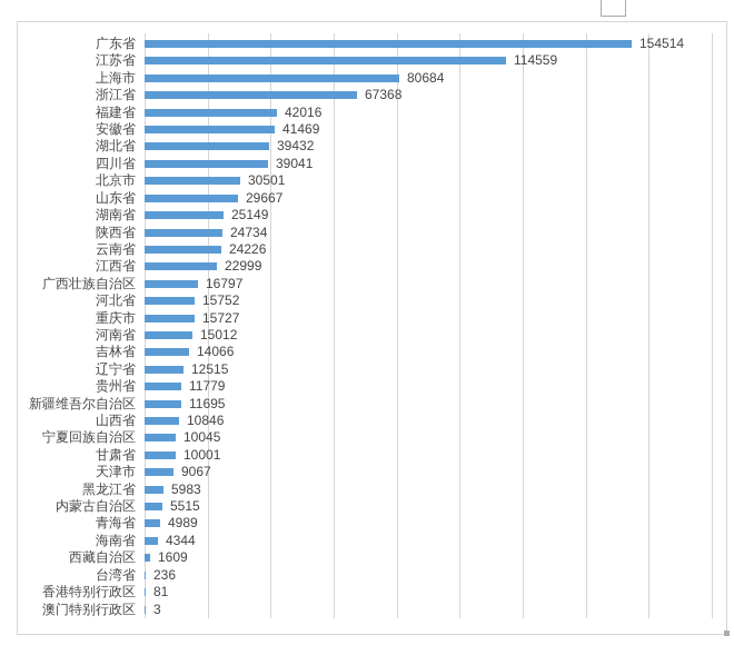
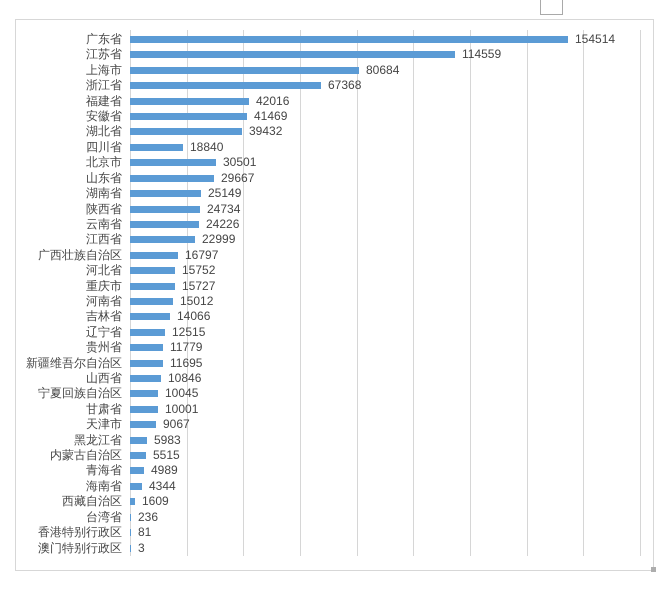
四川省: 39041 -> 18840
